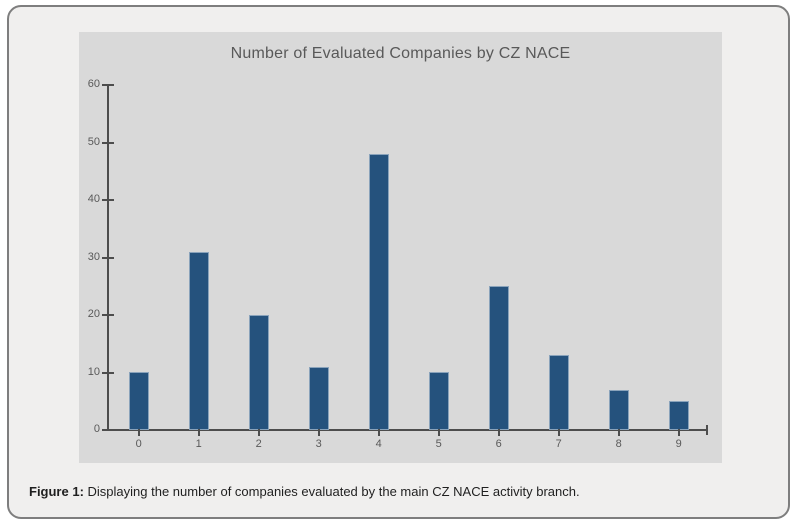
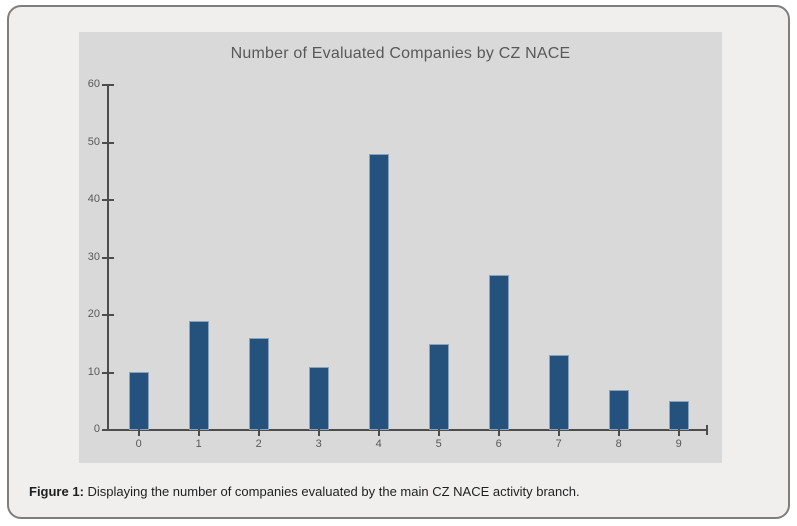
1: 31 -> 19
2: 20 -> 16
5: 10 -> 15
6: 25 -> 27
